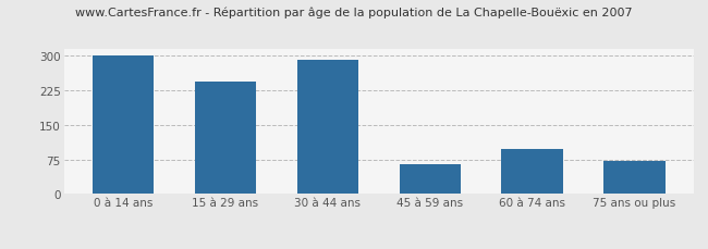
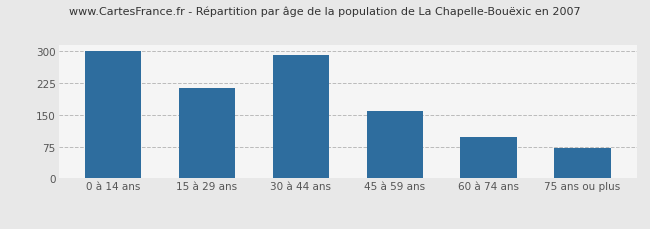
15 à 29 ans: 245 -> 213
45 à 59 ans: 65 -> 158
